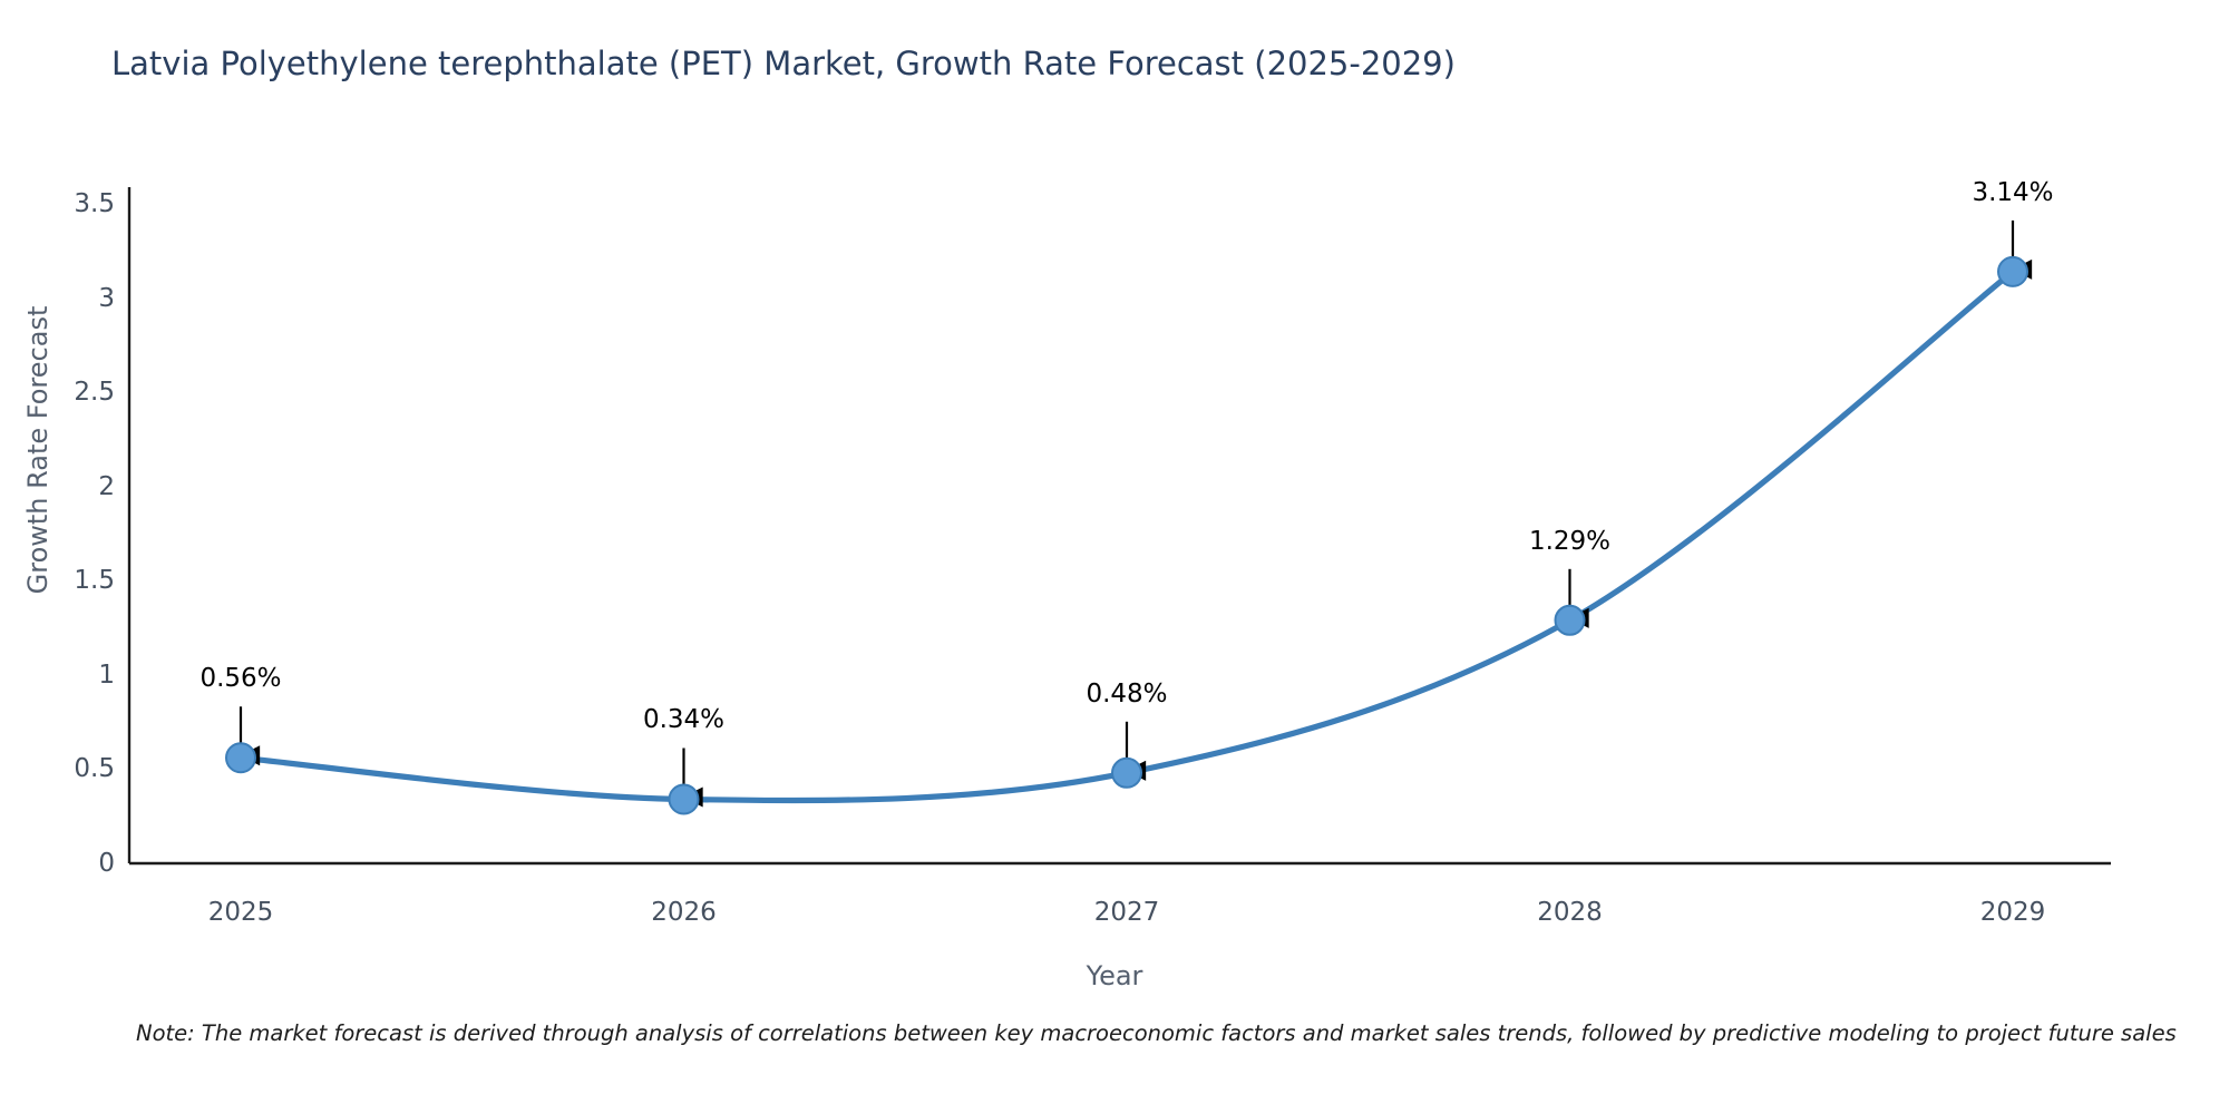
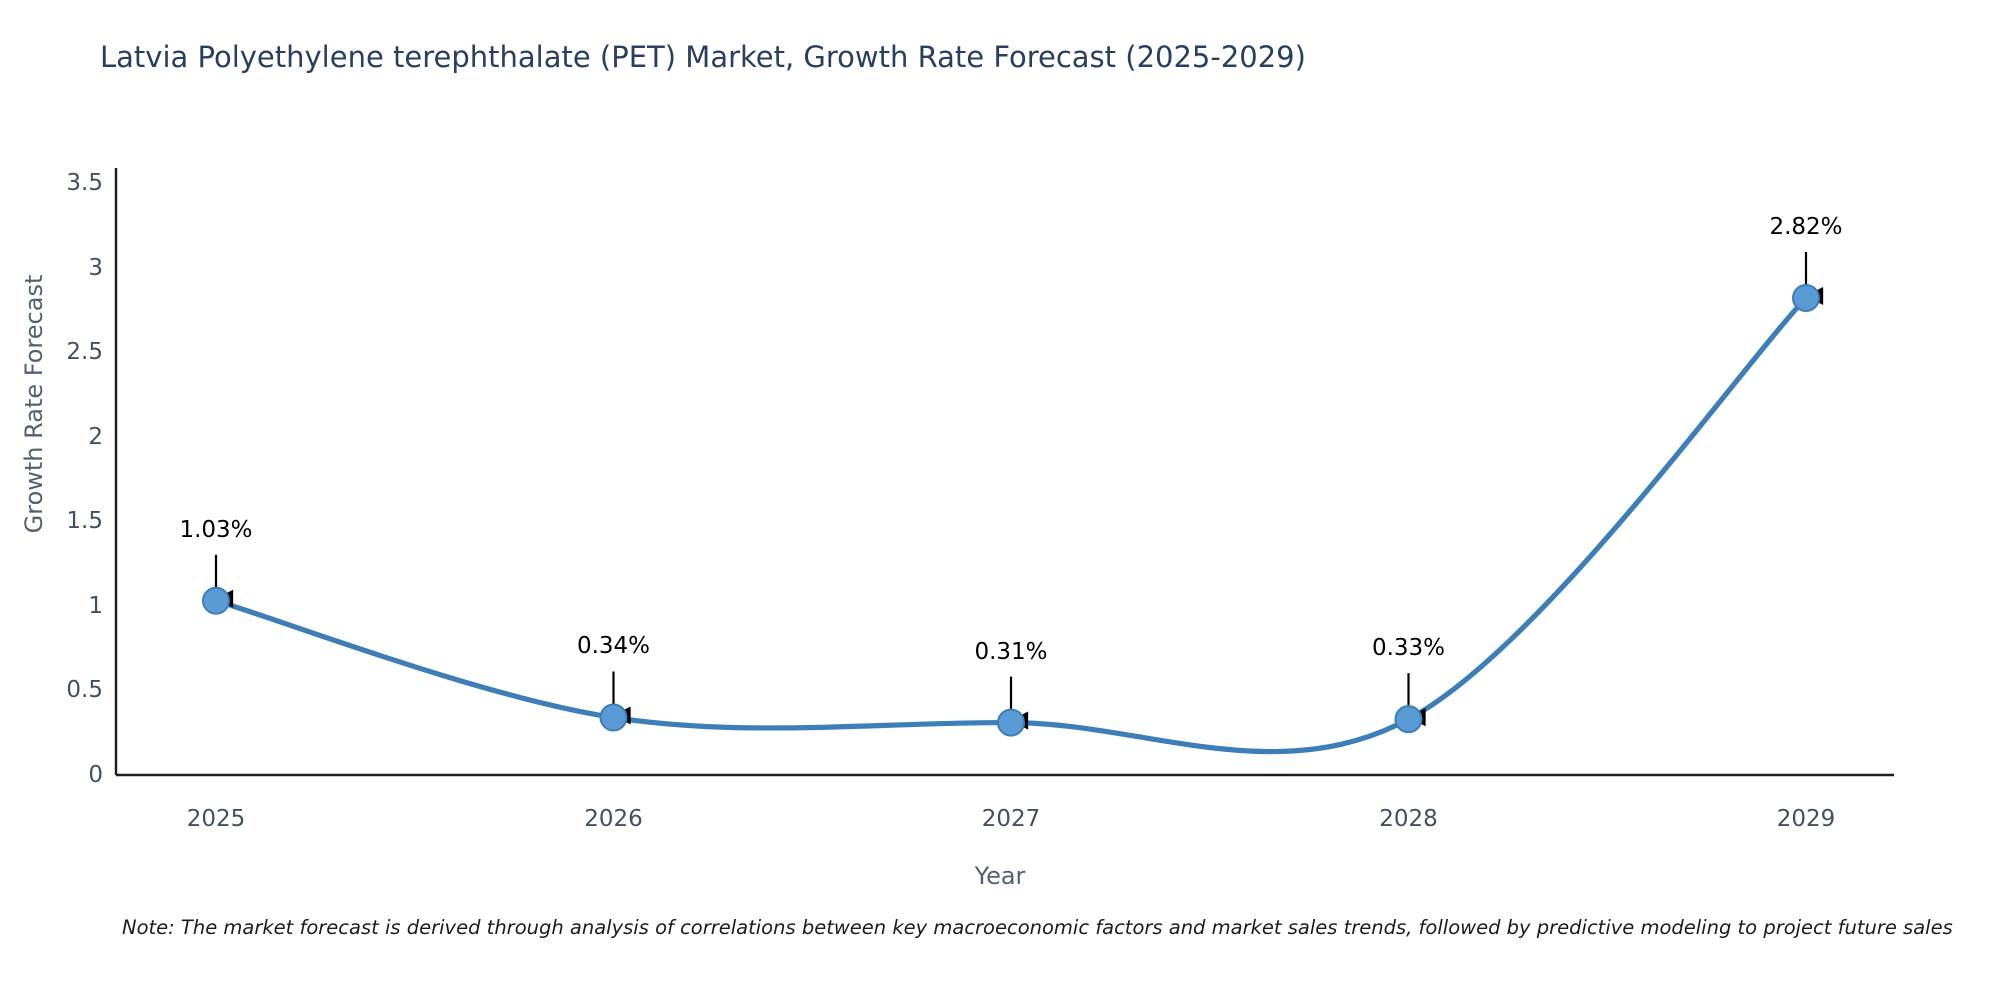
2025: 0.56% -> 1.03%
2027: 0.48% -> 0.31%
2028: 1.29% -> 0.33%
2029: 3.14% -> 2.82%
